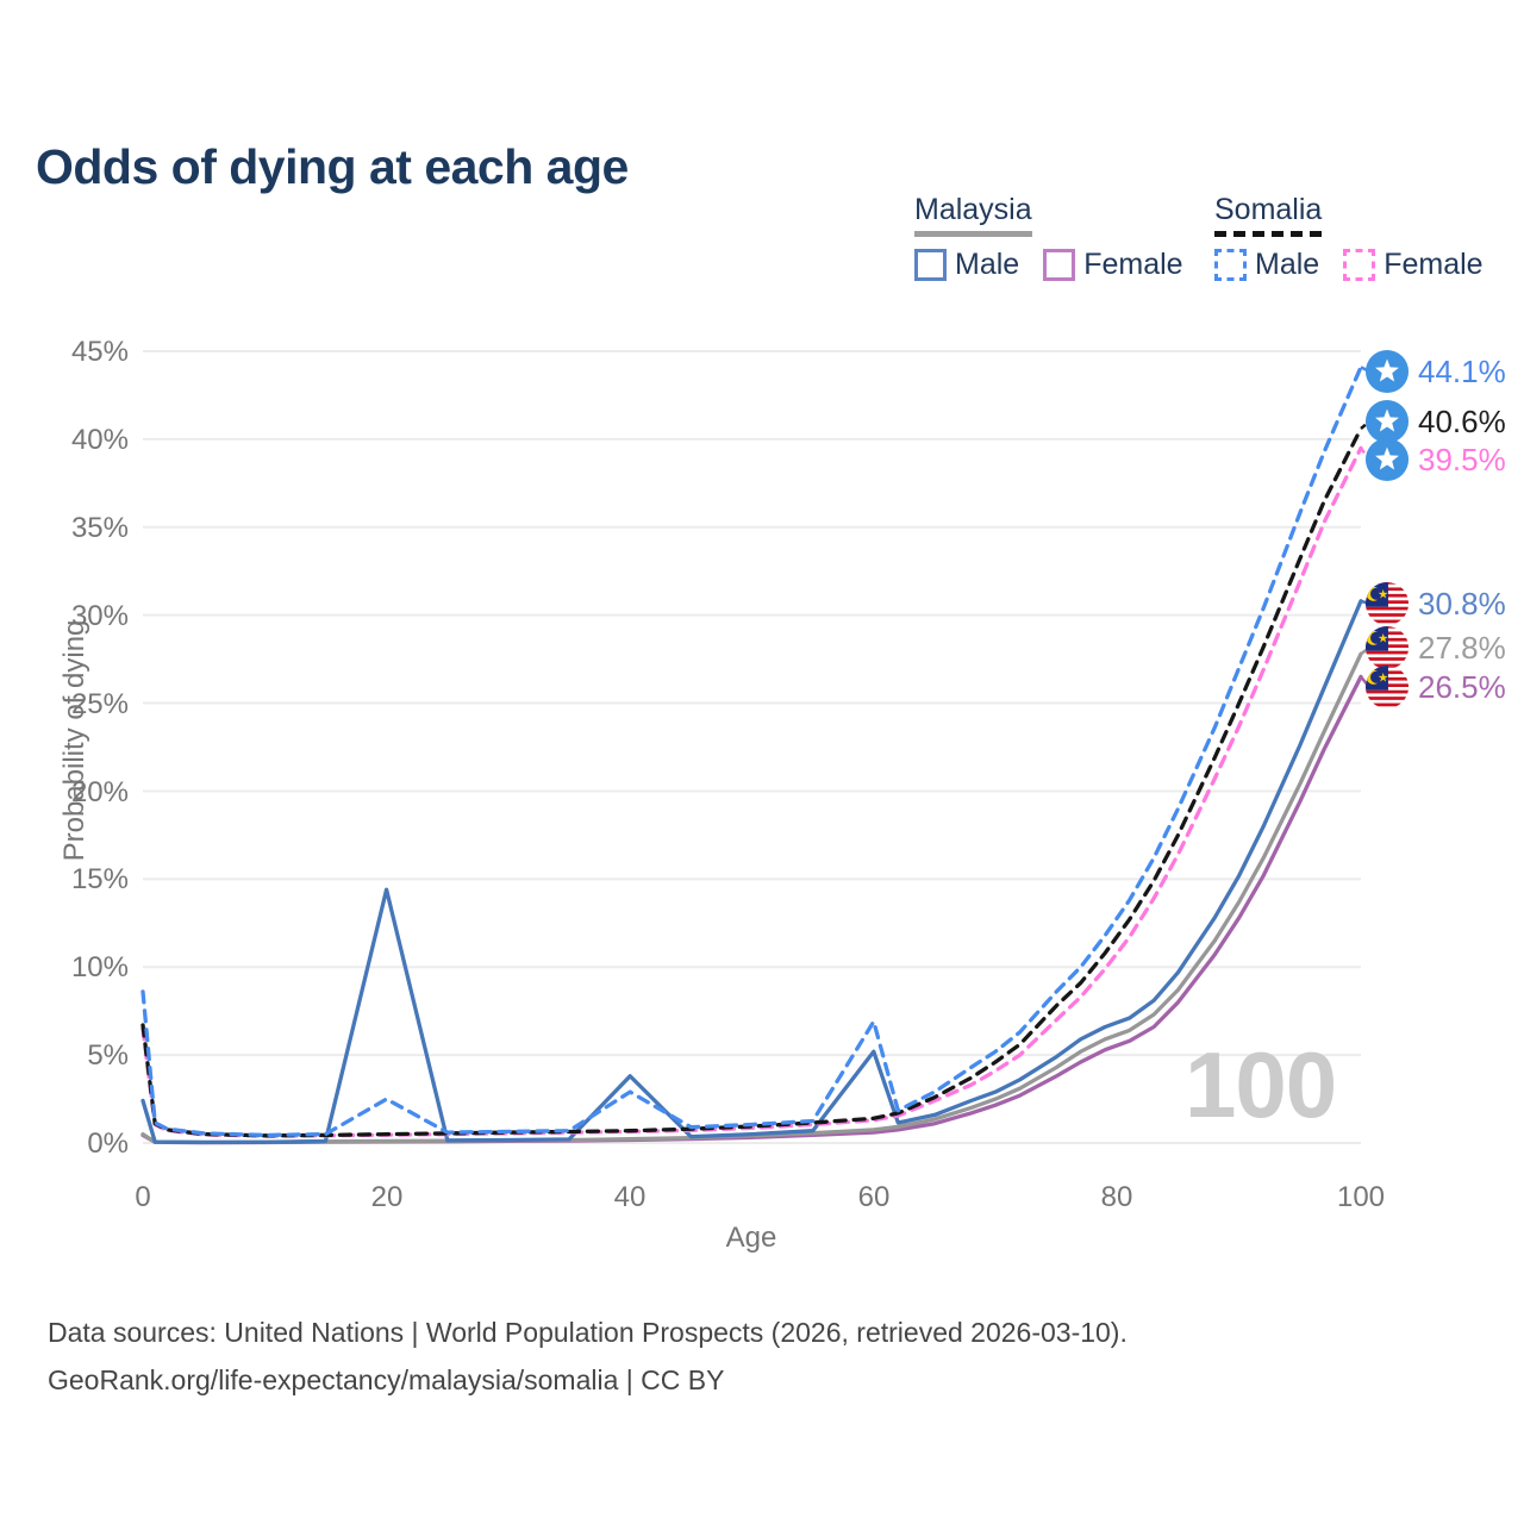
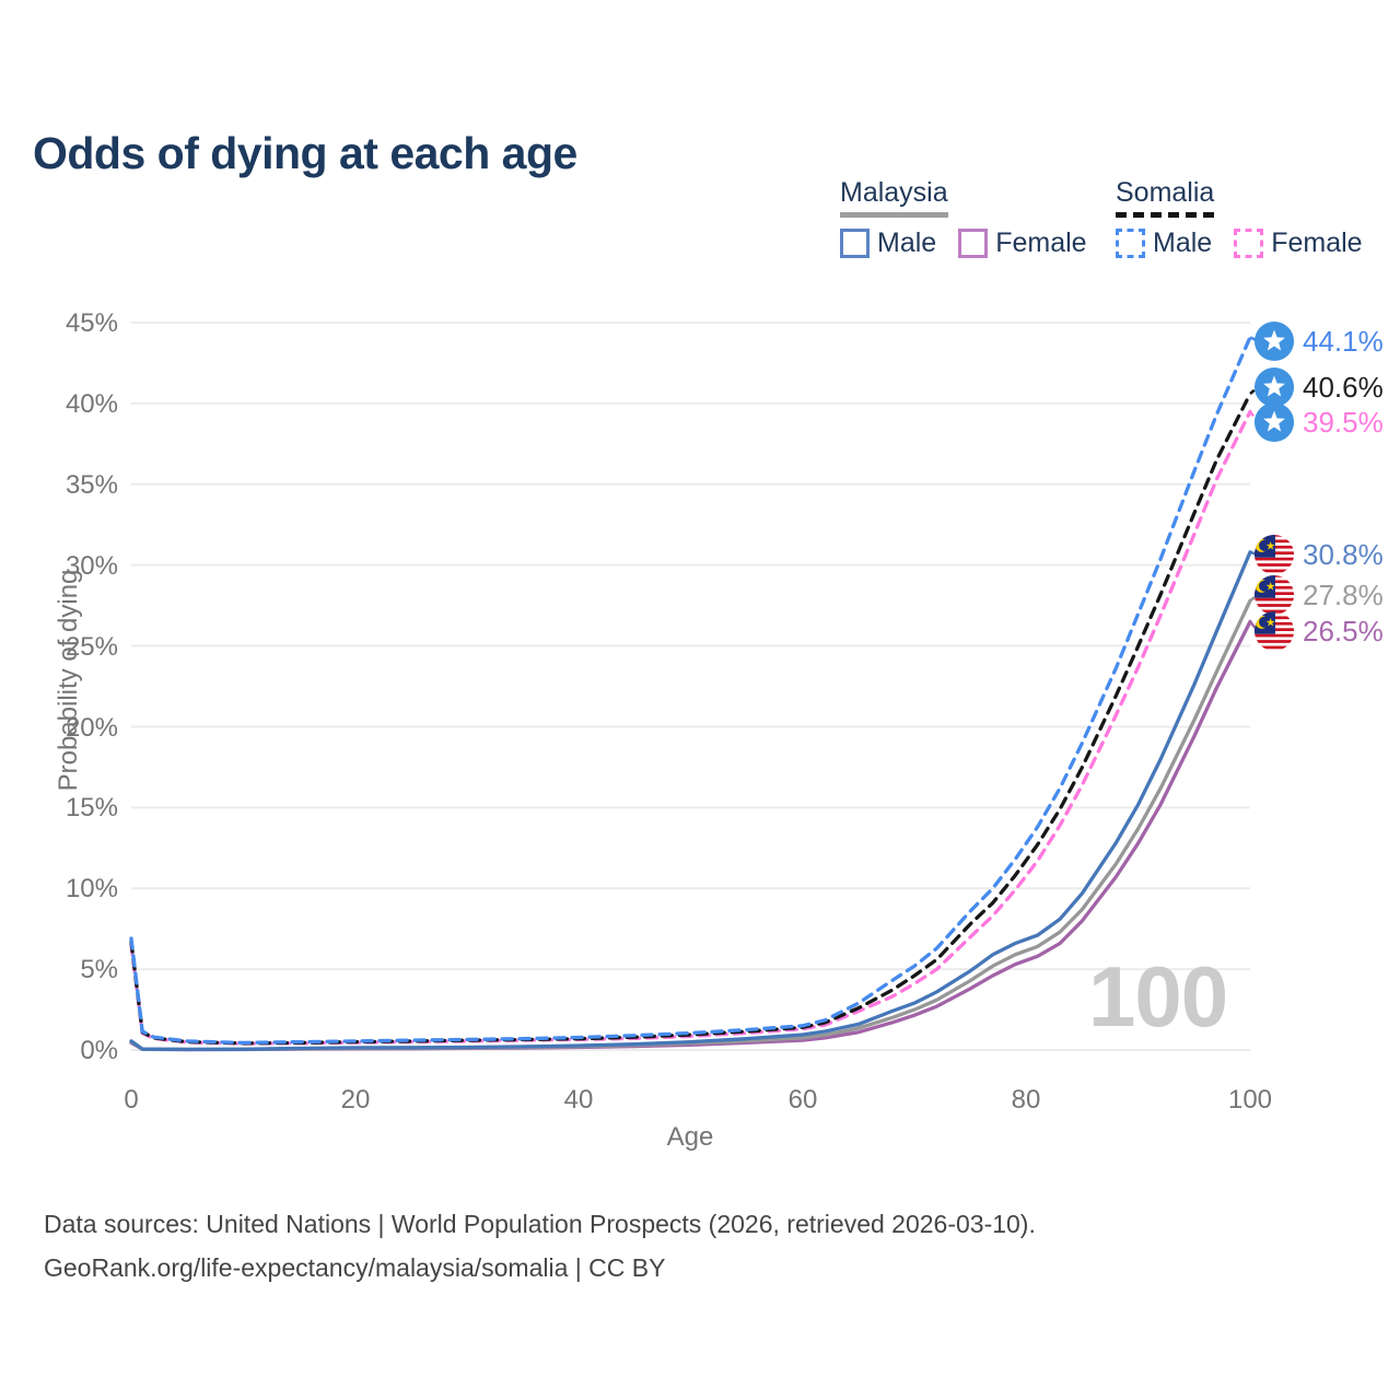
Somalia Male/0: 8.6% -> 6.9%
Malaysia Male/0: 2.4% -> 0.6%
Somalia Male/20: 2.5% -> 0.6%
Malaysia Male/20: 14.4% -> 0.1%
Somalia Male/40: 2.9% -> 0.8%
Malaysia Male/40: 3.8% -> 0.3%
Somalia Male/60: 6.9% -> 1.5%
Malaysia Male/60: 5.2% -> 0.9%
